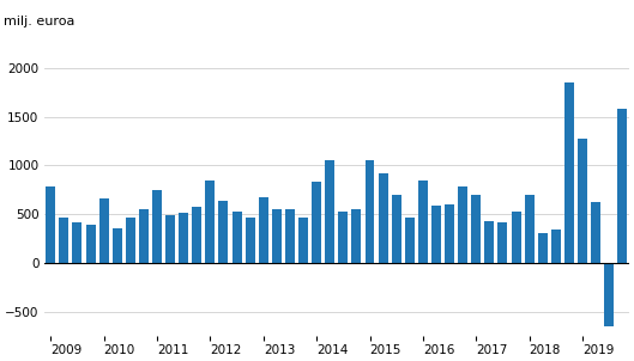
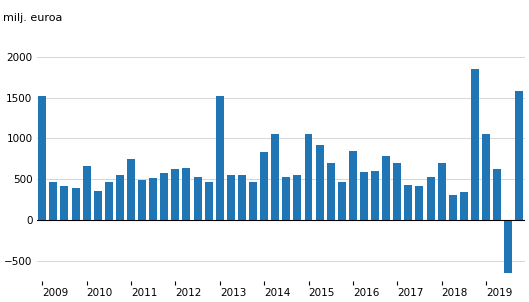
2009: 780 -> 1520
2012: 850 -> 620
2013: 670 -> 1520
2019: 1280 -> 1060
